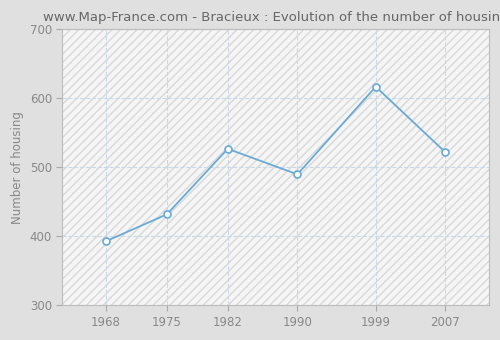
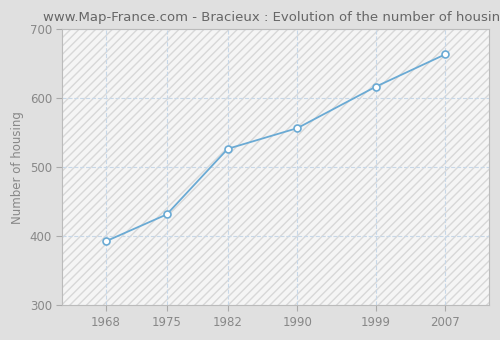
1990: 490 -> 557
2007: 522 -> 664
